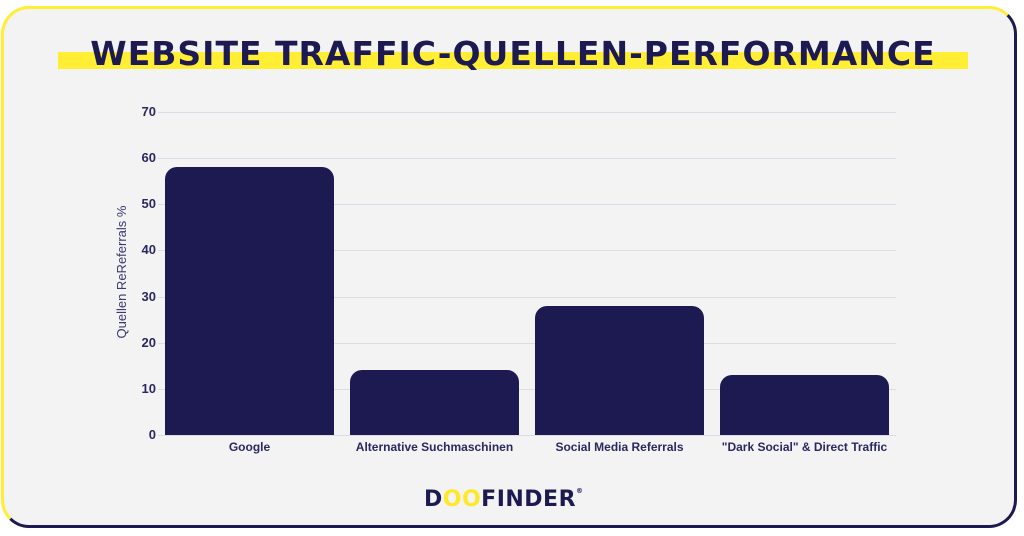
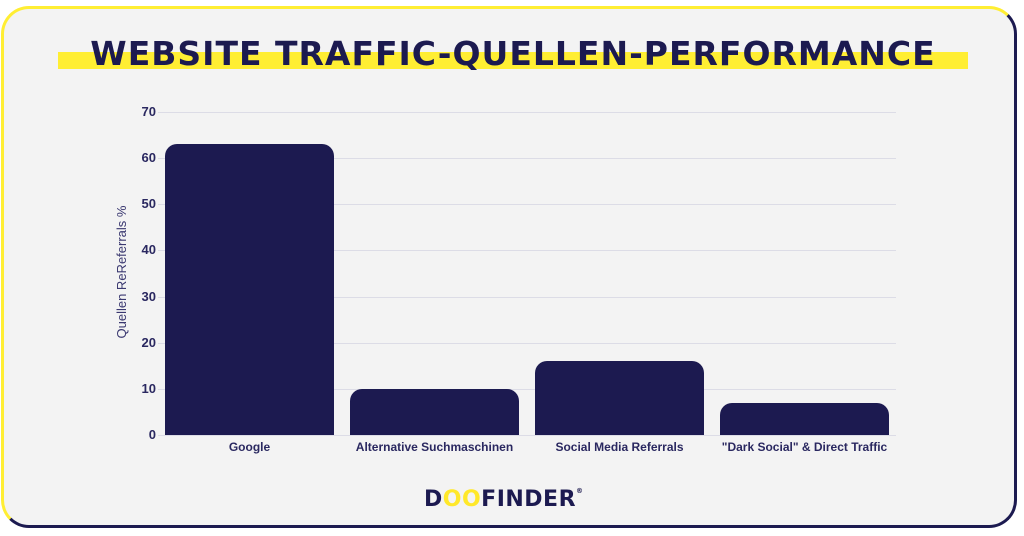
Google: 58 -> 63
Alternative Suchmaschinen: 14 -> 10
Social Media Referrals: 28 -> 16
"Dark Social" & Direct Traffic: 13 -> 7
